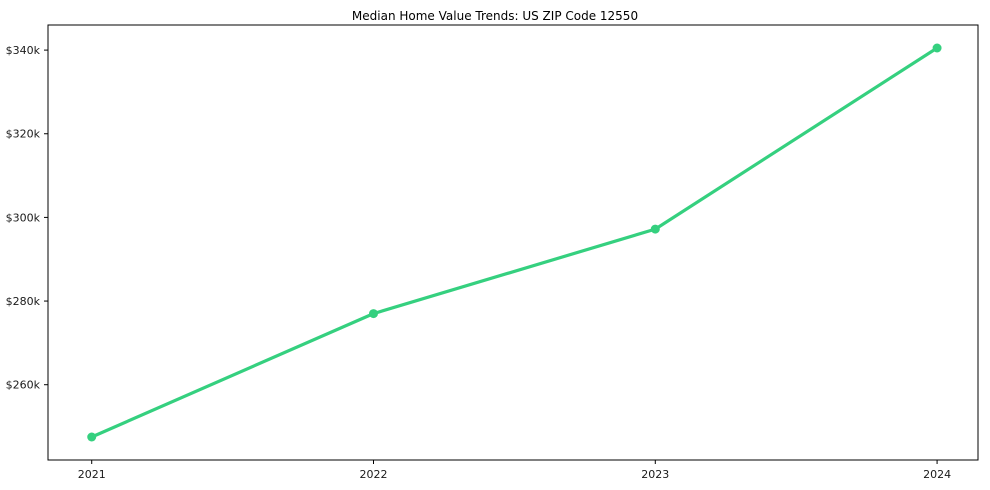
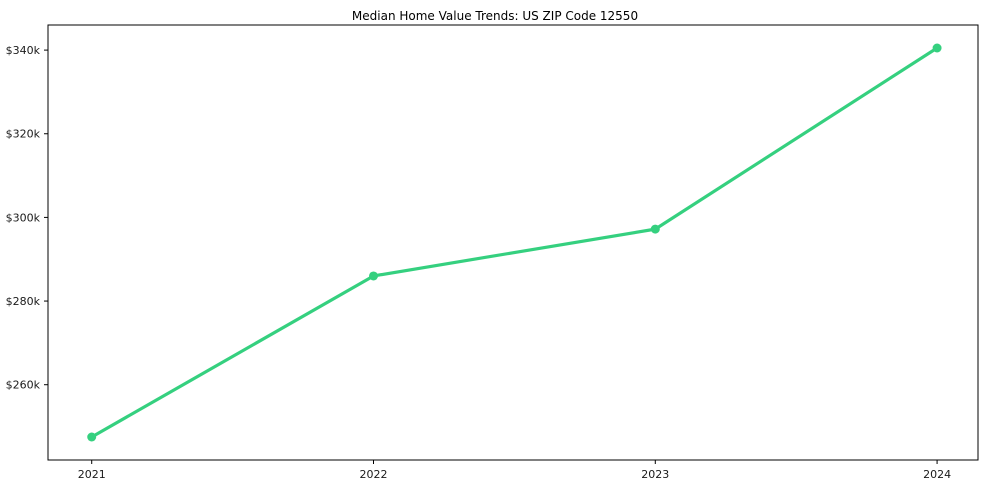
2022: $277k -> $286k
